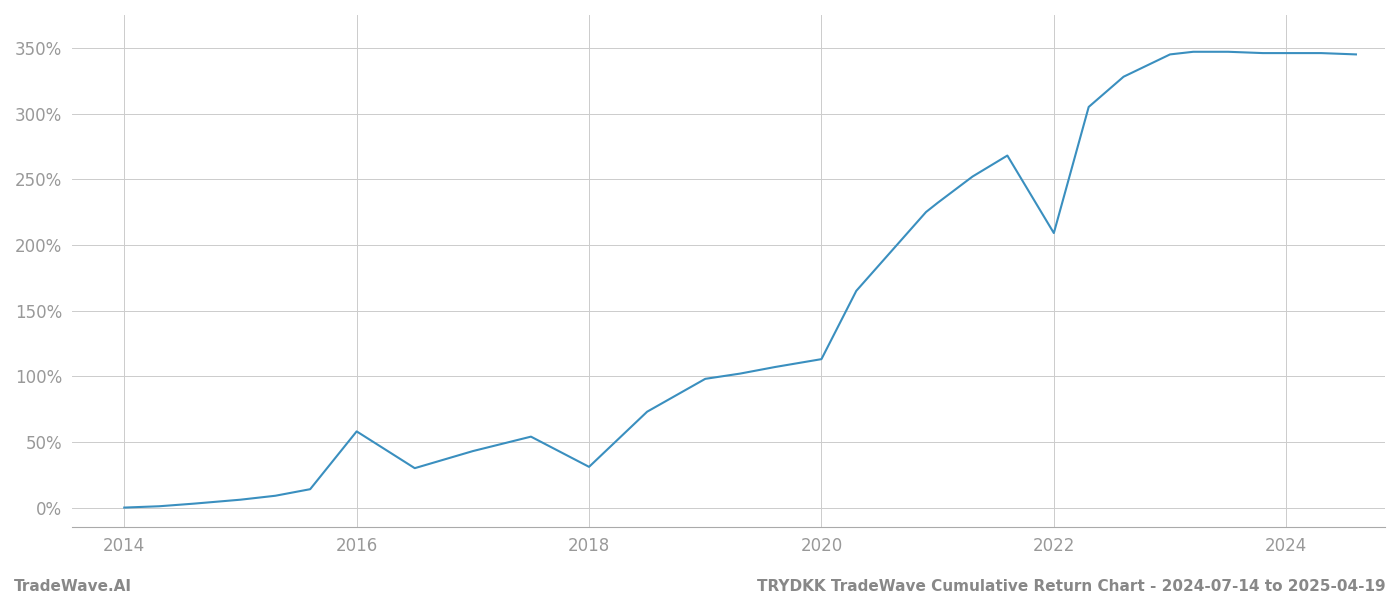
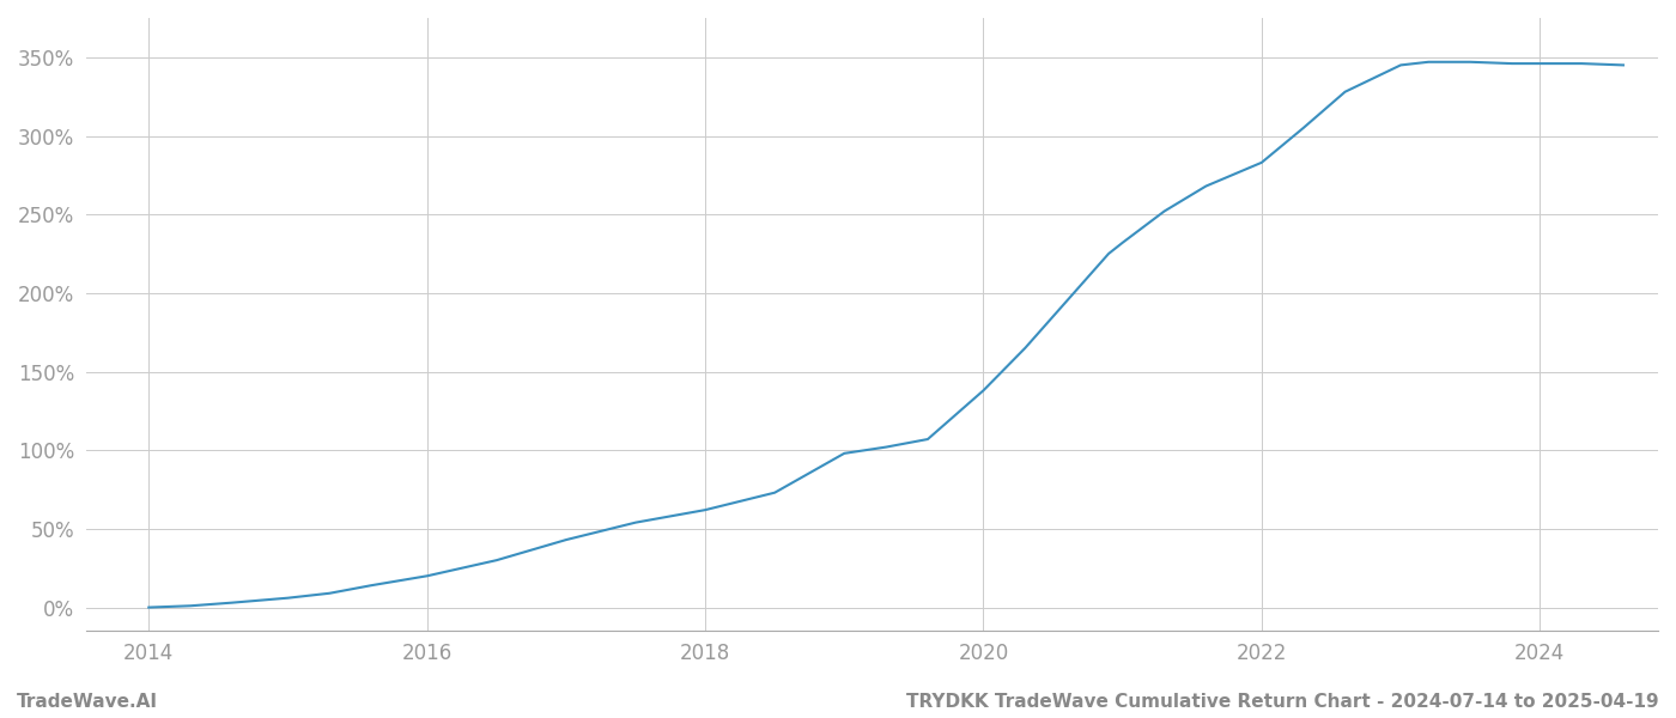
2016: 58% -> 20%
2018: 31% -> 62%
2020: 113% -> 138%
2022: 209% -> 283%
